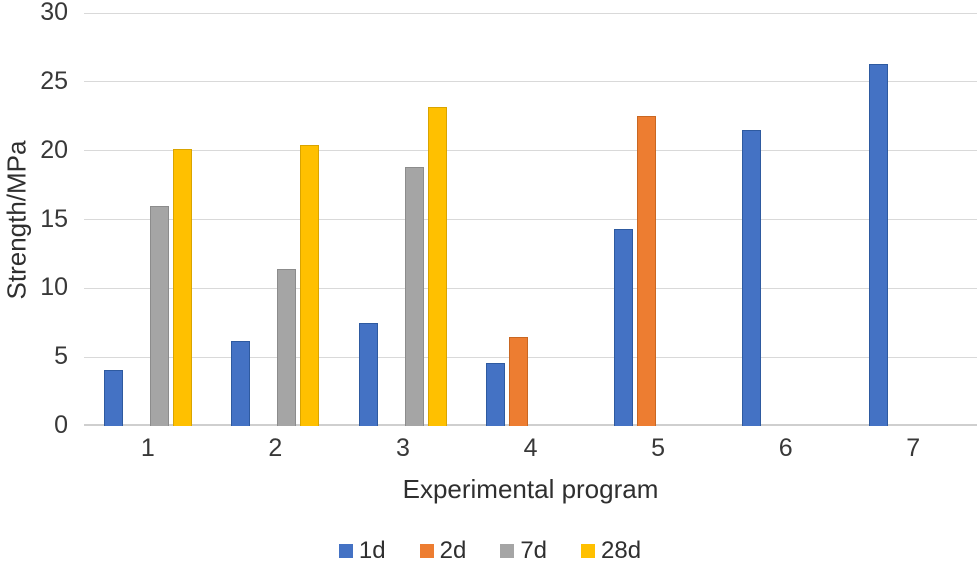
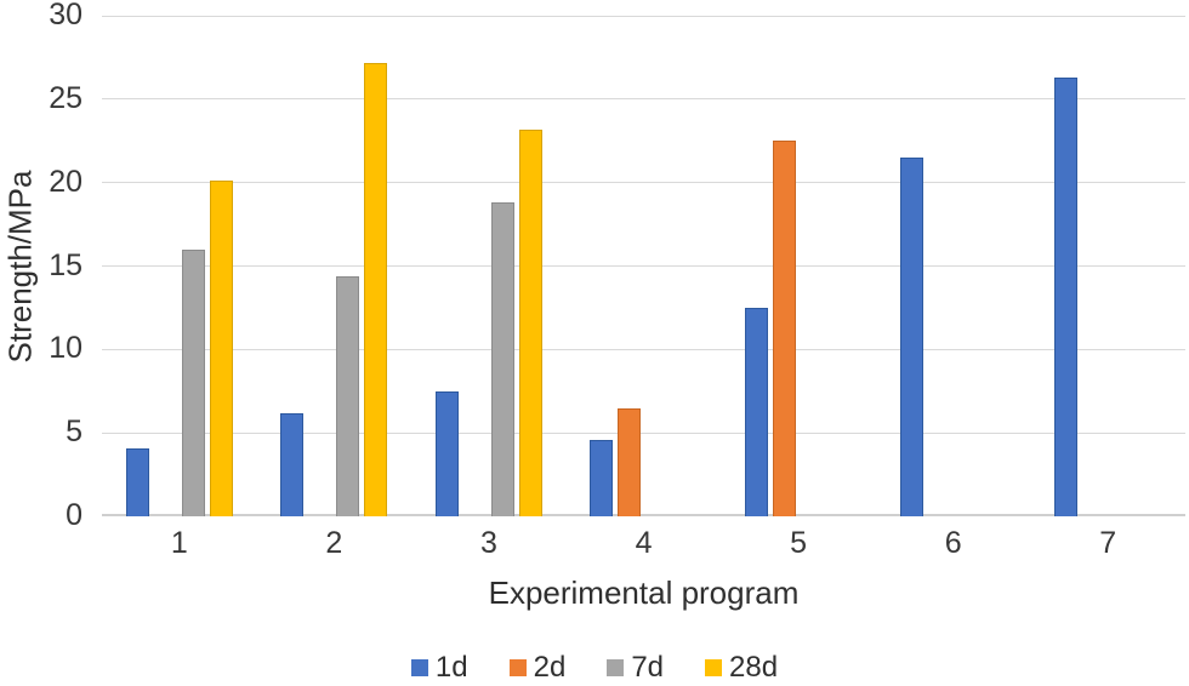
7d/2: 11.4 -> 14.4
28d/2: 20.4 -> 27.2
1d/5: 14.3 -> 12.5
